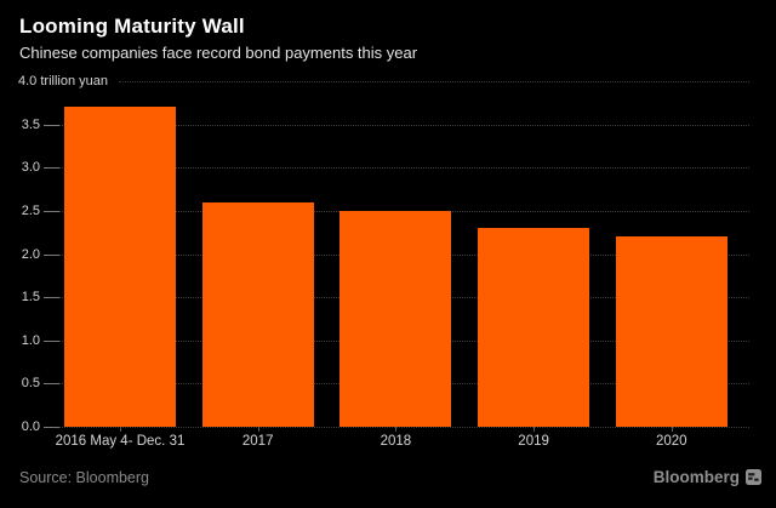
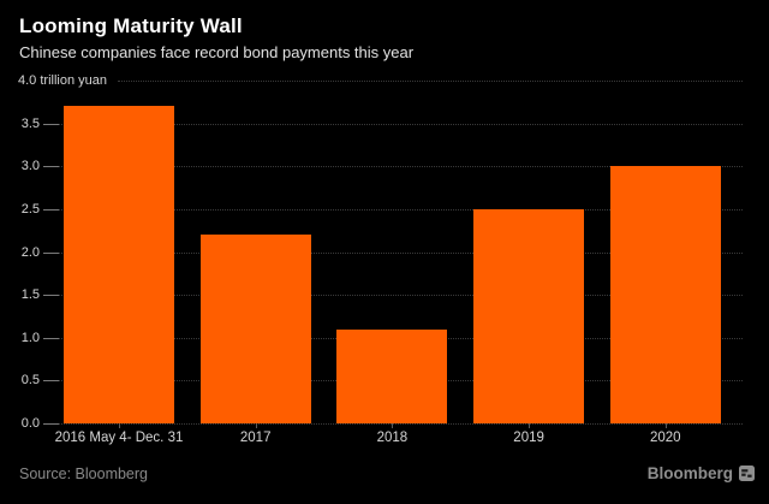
2017: 2.6 -> 2.2
2018: 2.5 -> 1.1
2019: 2.3 -> 2.5
2020: 2.2 -> 3.0
